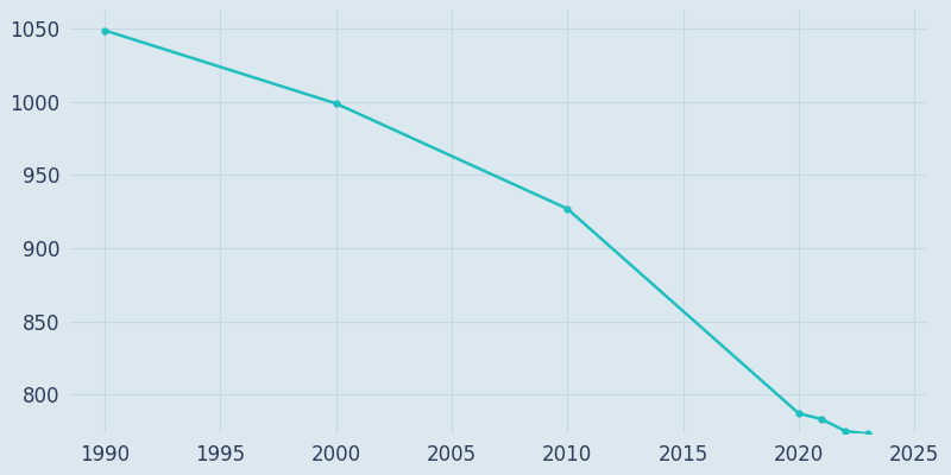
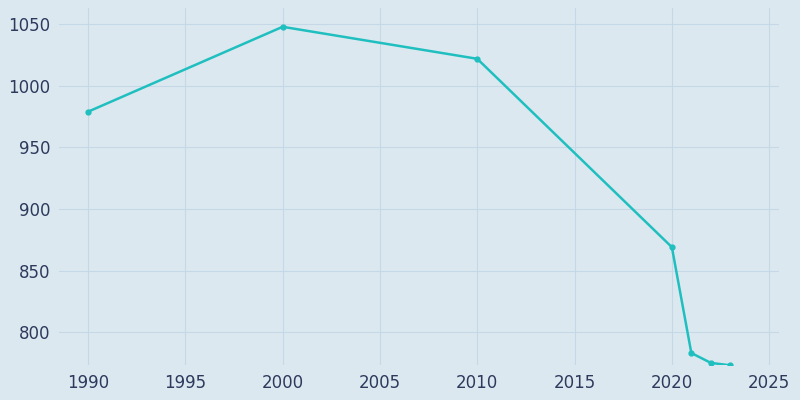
1990: 1049 -> 979
2000: 999 -> 1048
2010: 927 -> 1022
2020: 787 -> 869
